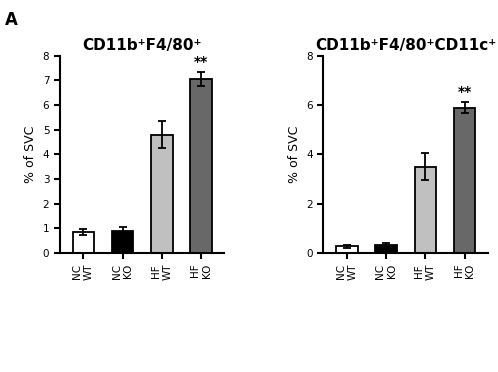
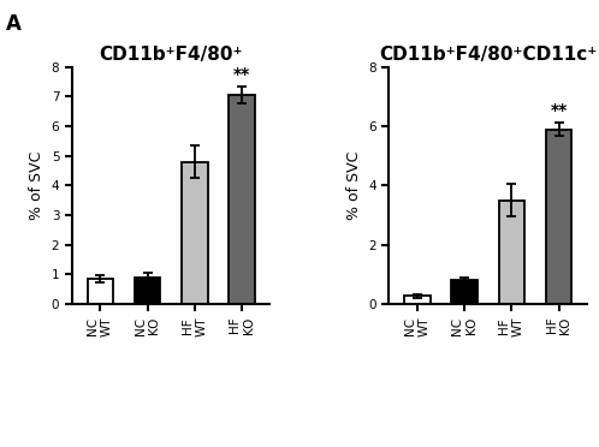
CD11b⁺F4/80⁺CD11c⁺/NC KO: 0.32 -> 0.80
